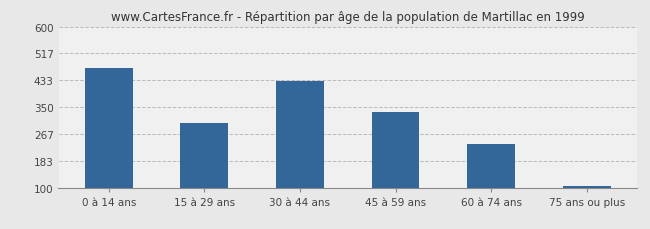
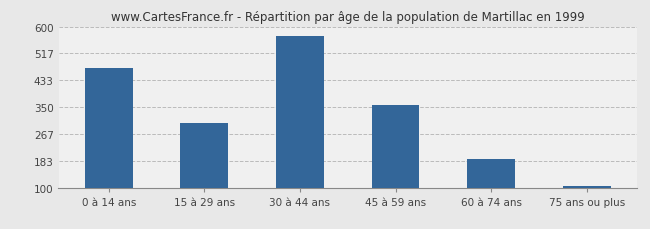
30 à 44 ans: 430 -> 570
45 à 59 ans: 335 -> 355
60 à 74 ans: 235 -> 190
